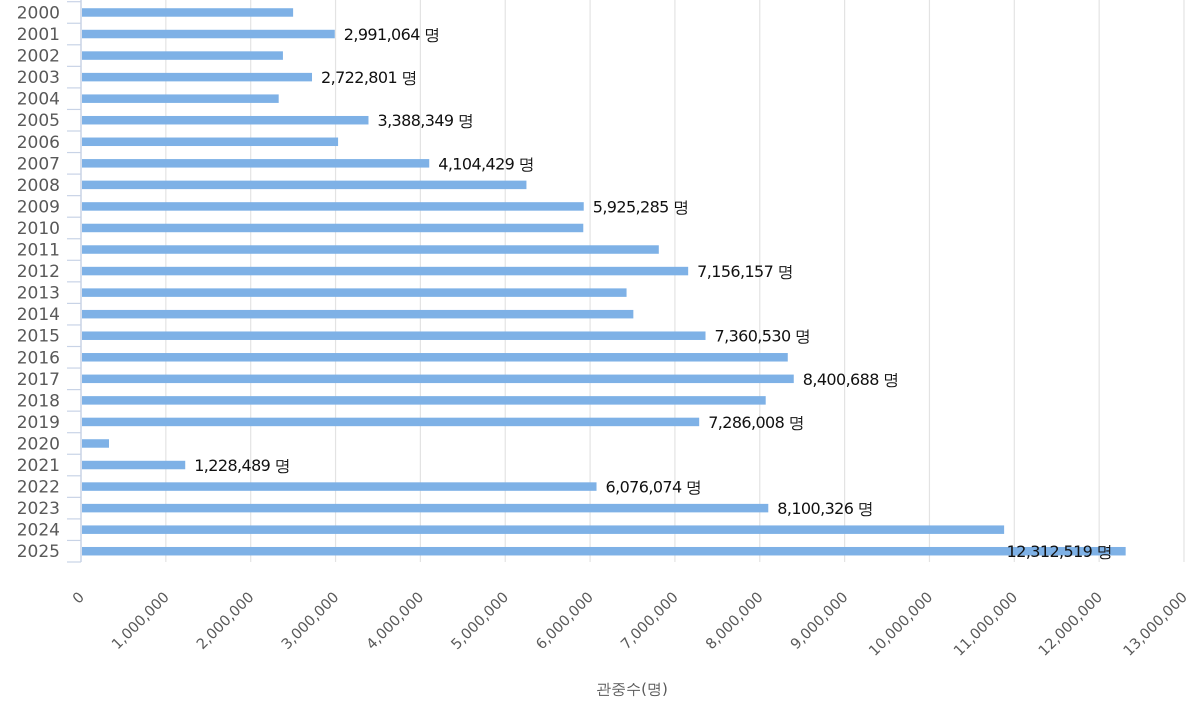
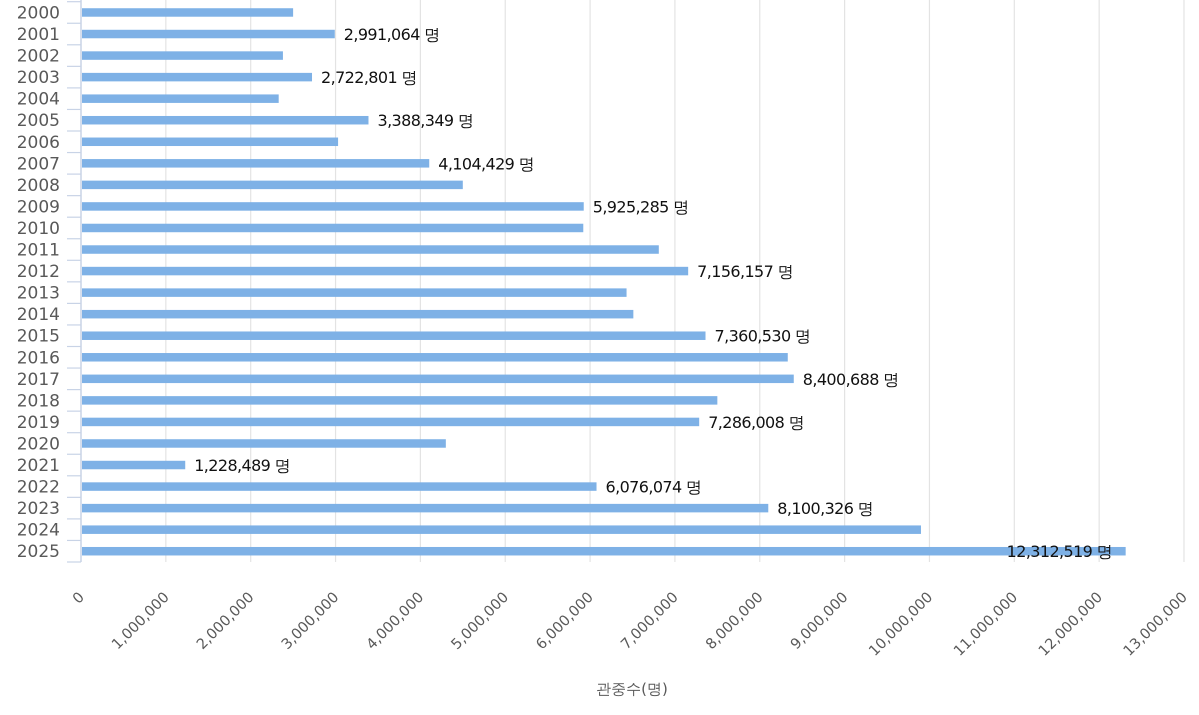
2008: 5200000 -> 4500000
2018: 8100000 -> 7500000
2020: 300000 -> 4300000
2024: 10900000 -> 9900000
